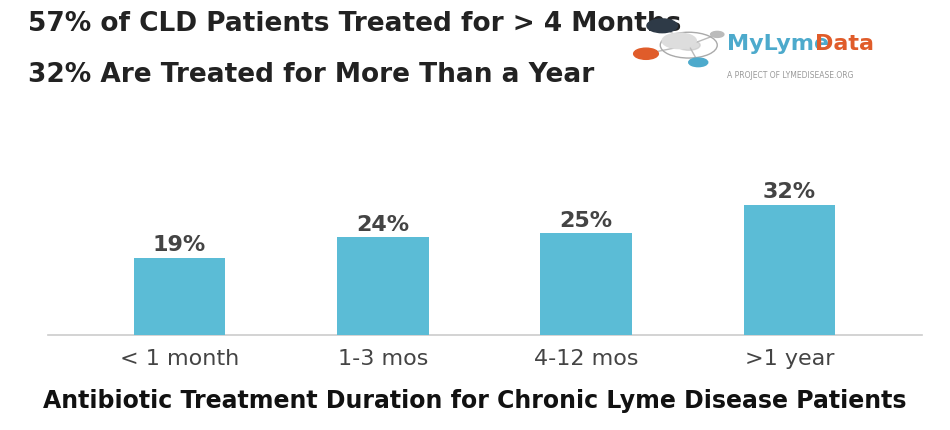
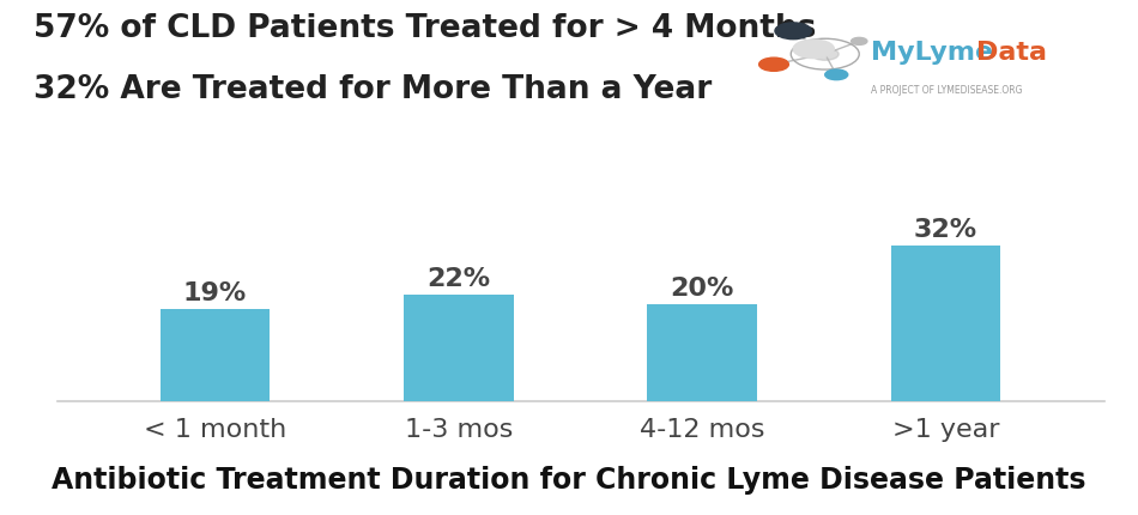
1-3 mos: 24% -> 22%
4-12 mos: 25% -> 20%
